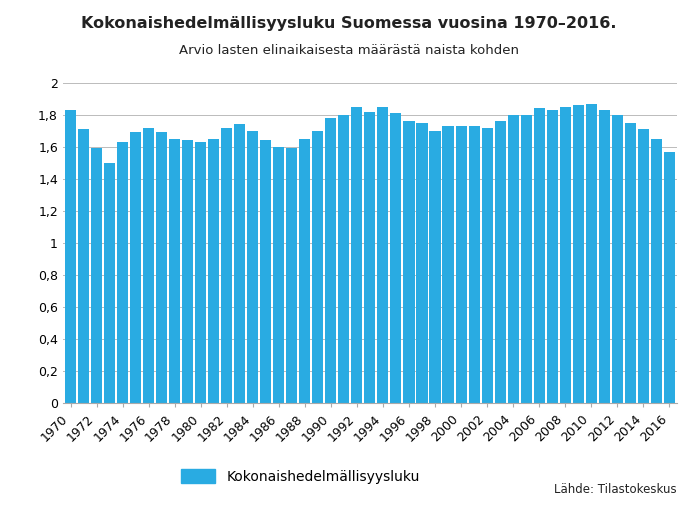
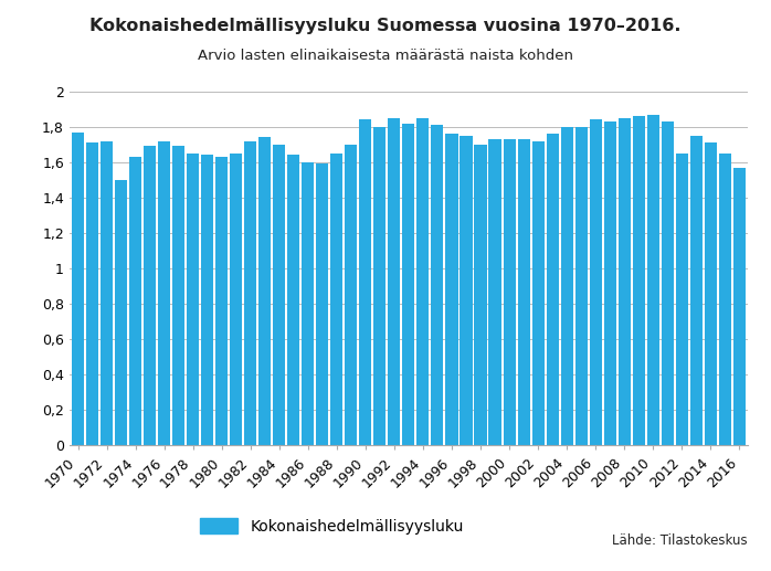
1970: 1,83 -> 1,77
1972: 1,59 -> 1,72
1990: 1,78 -> 1,84
2012: 1,80 -> 1,65
